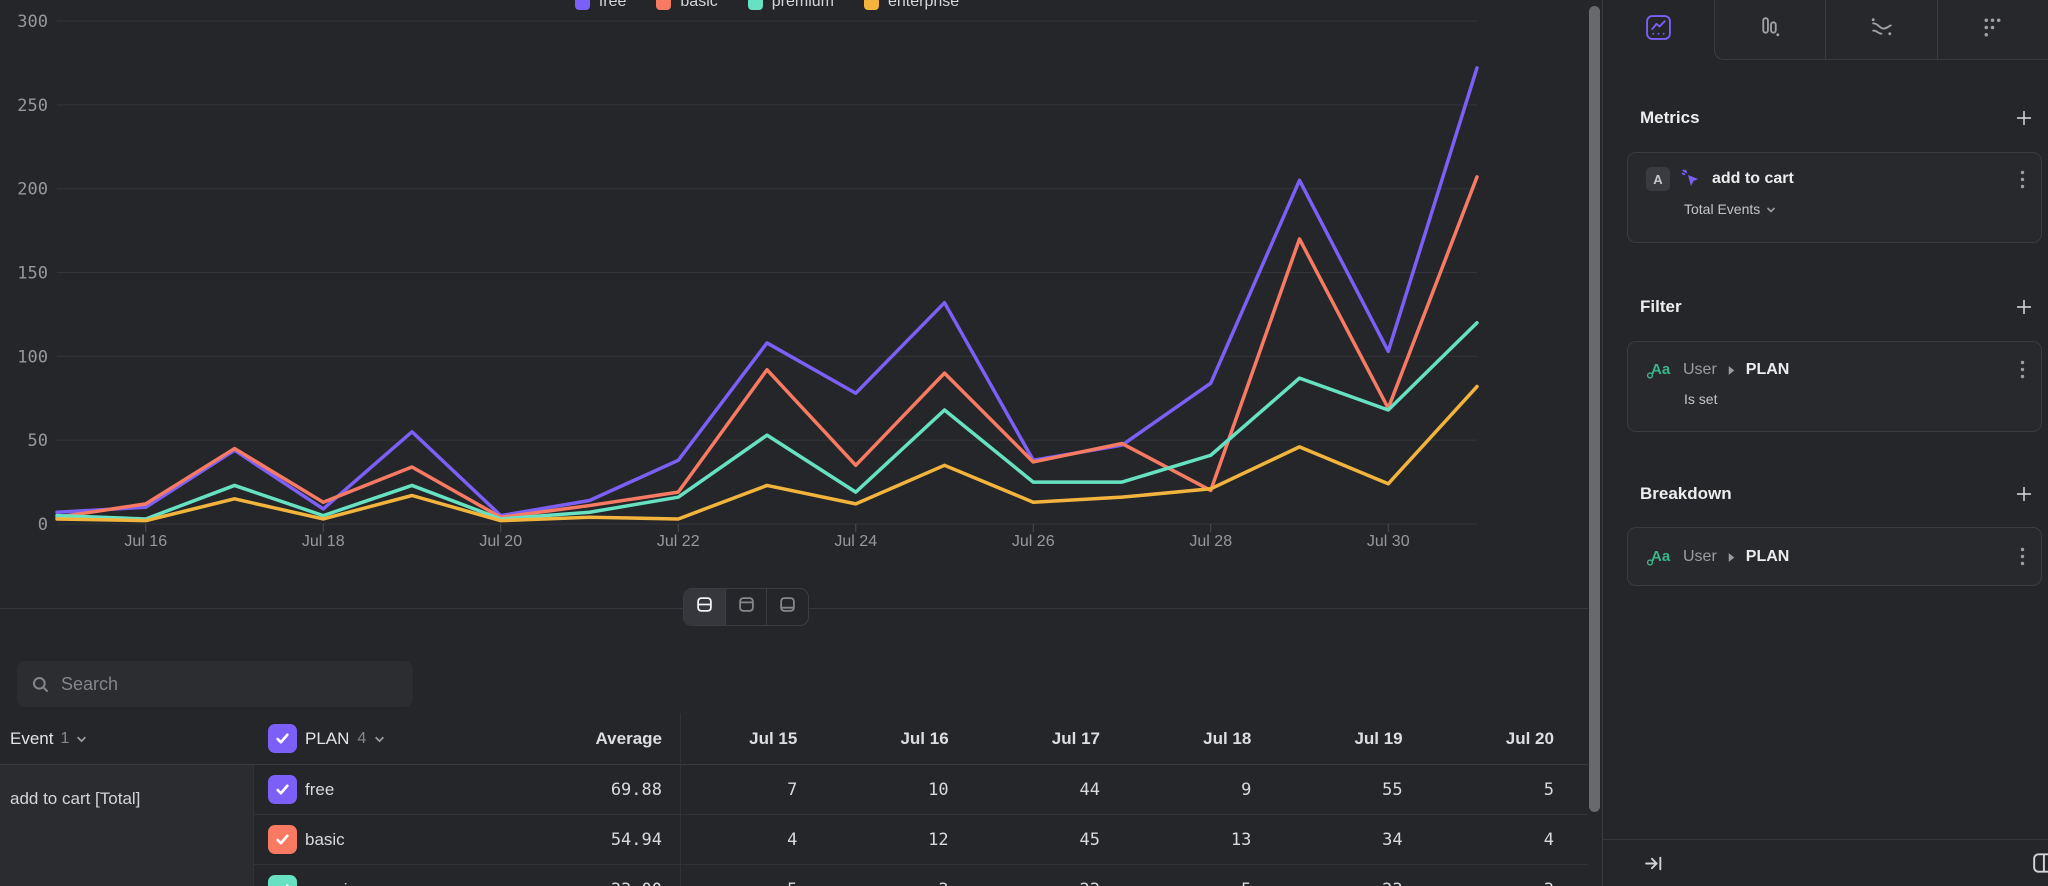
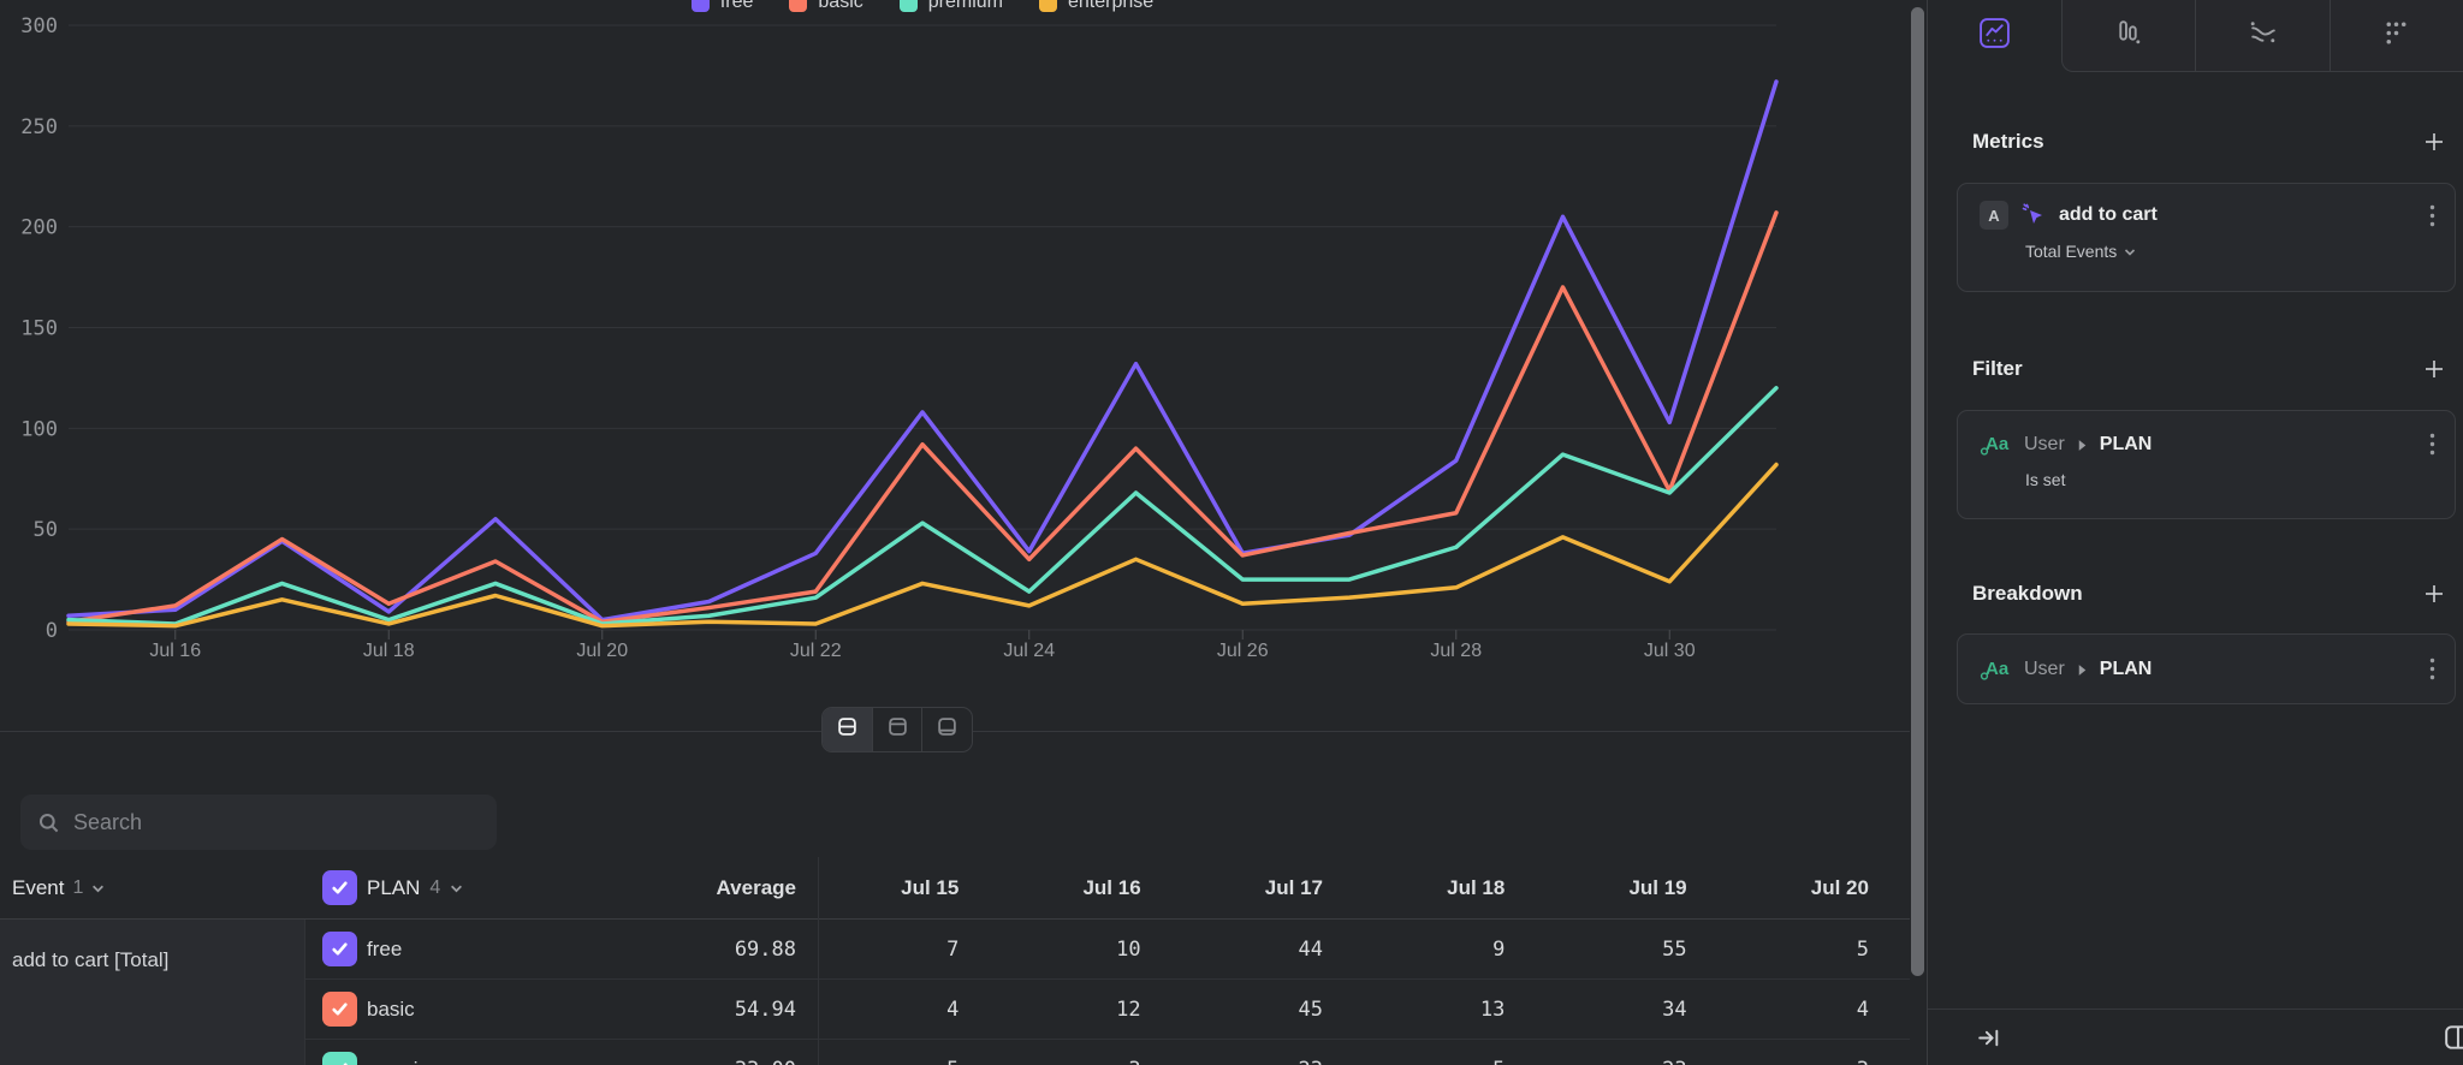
free/Jul 24: 78 -> 39
basic/Jul 28: 20 -> 58
